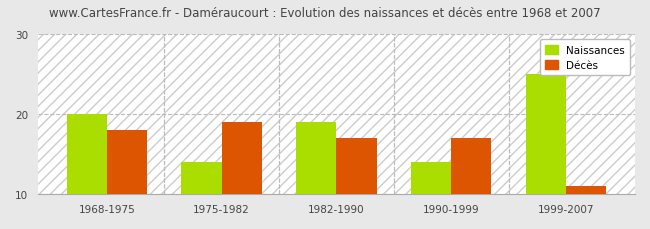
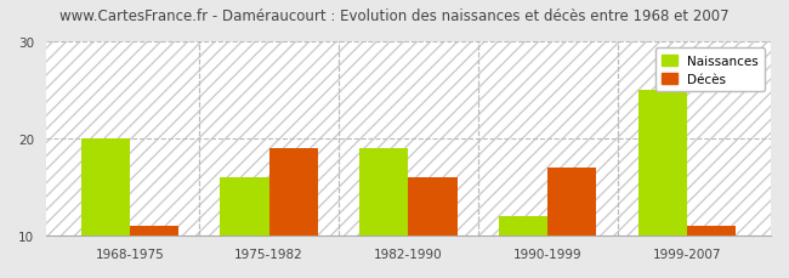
Décès/1968-1975: 18 -> 11
Naissances/1975-1982: 14 -> 16
Décès/1982-1990: 17 -> 16
Naissances/1990-1999: 14 -> 12
